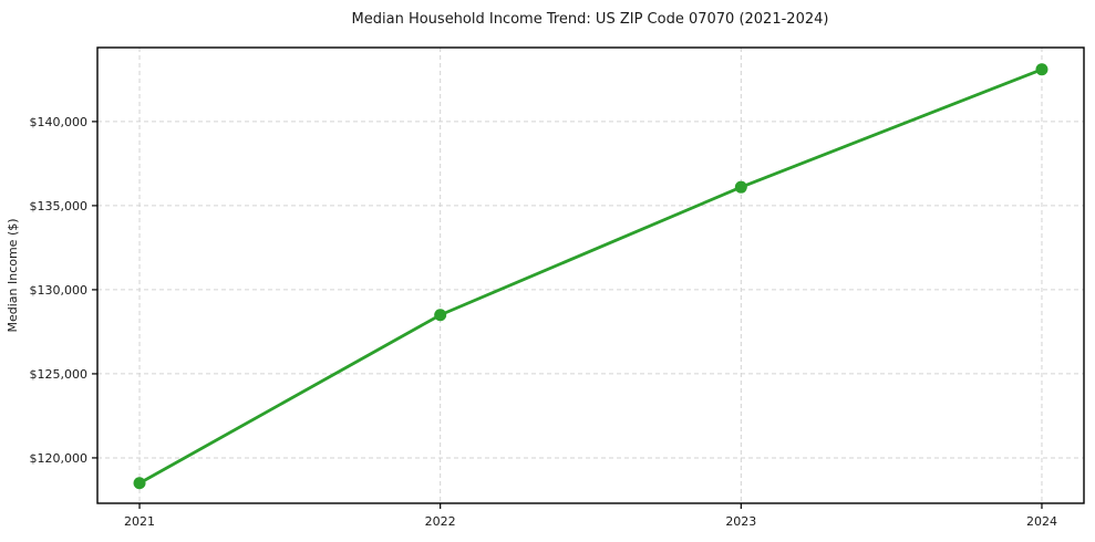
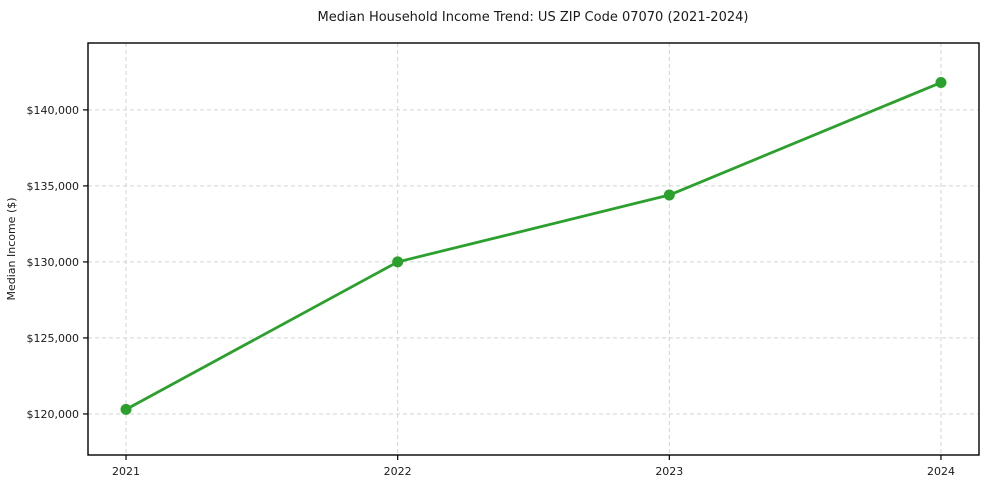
2021: $118500 -> $120300
2022: $128500 -> $130000
2023: $136100 -> $134400
2024: $143100 -> $141800
